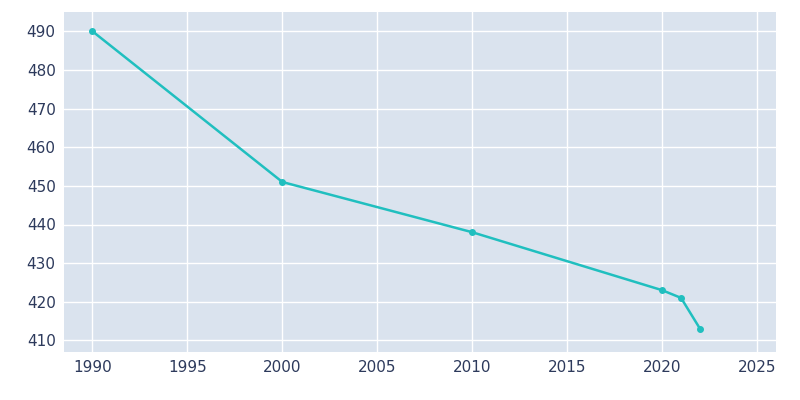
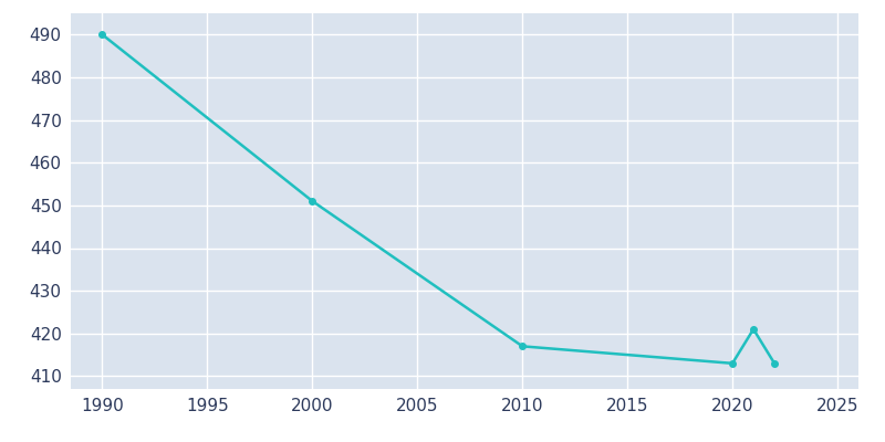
2010: 438 -> 417
2020: 423 -> 413
